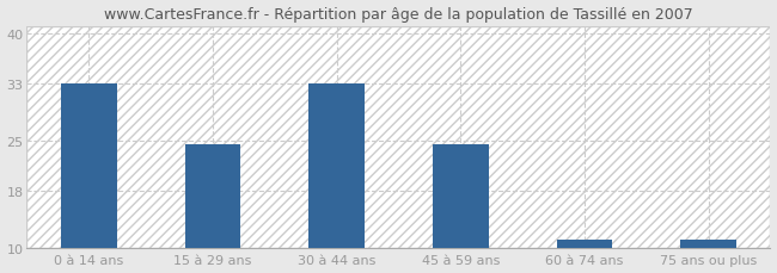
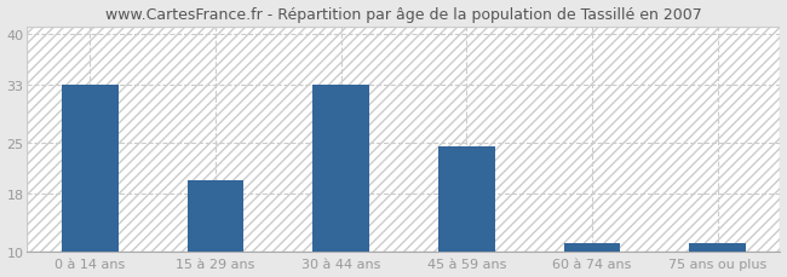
15 à 29 ans: 24.4 -> 19.8
